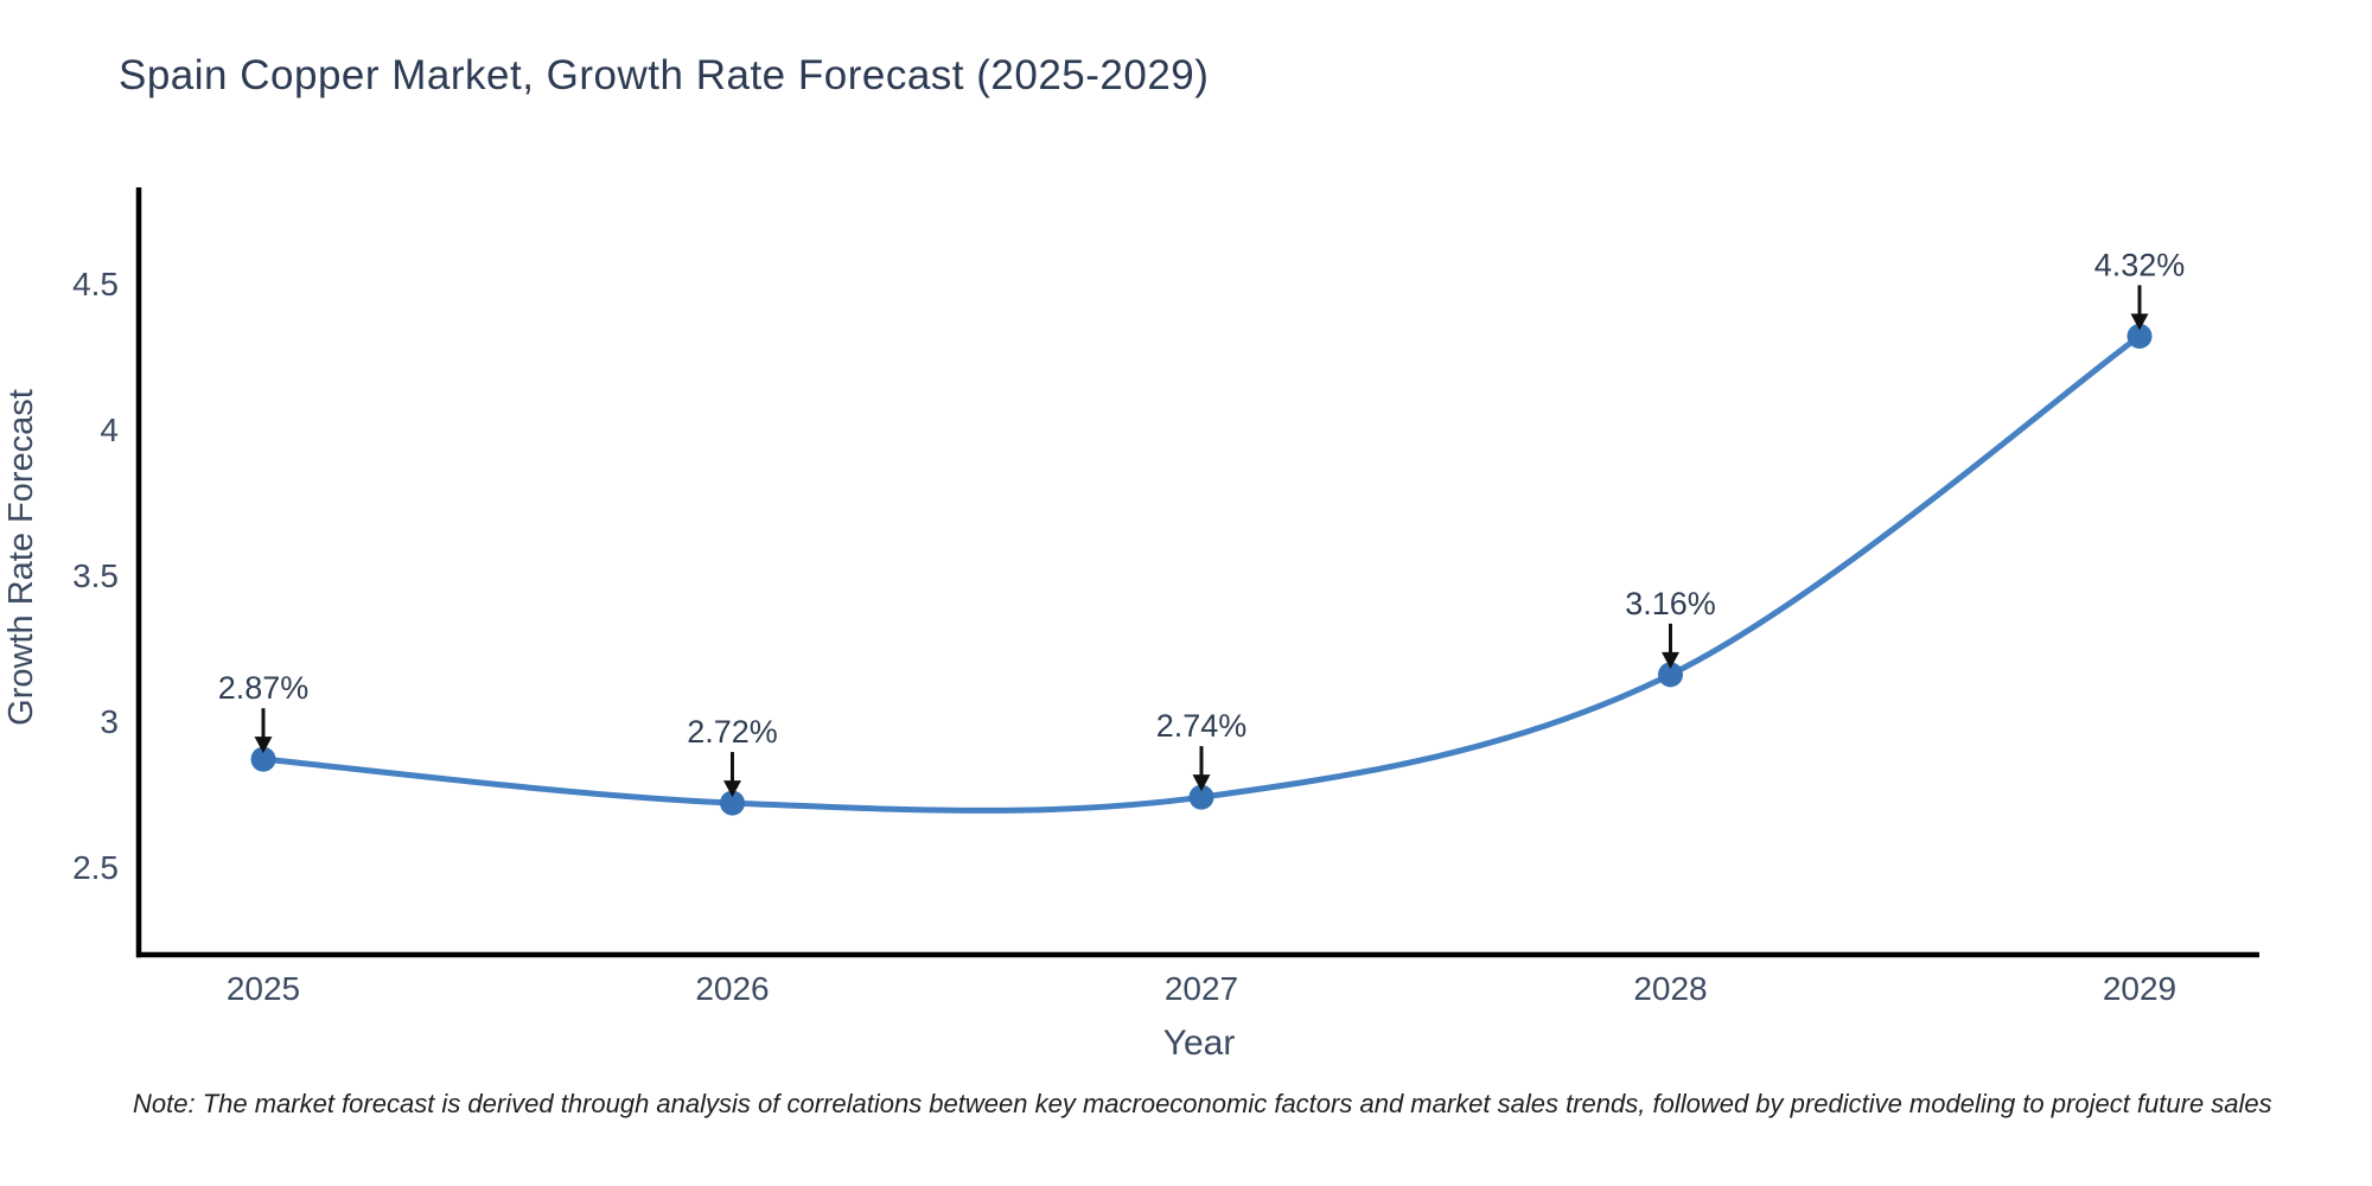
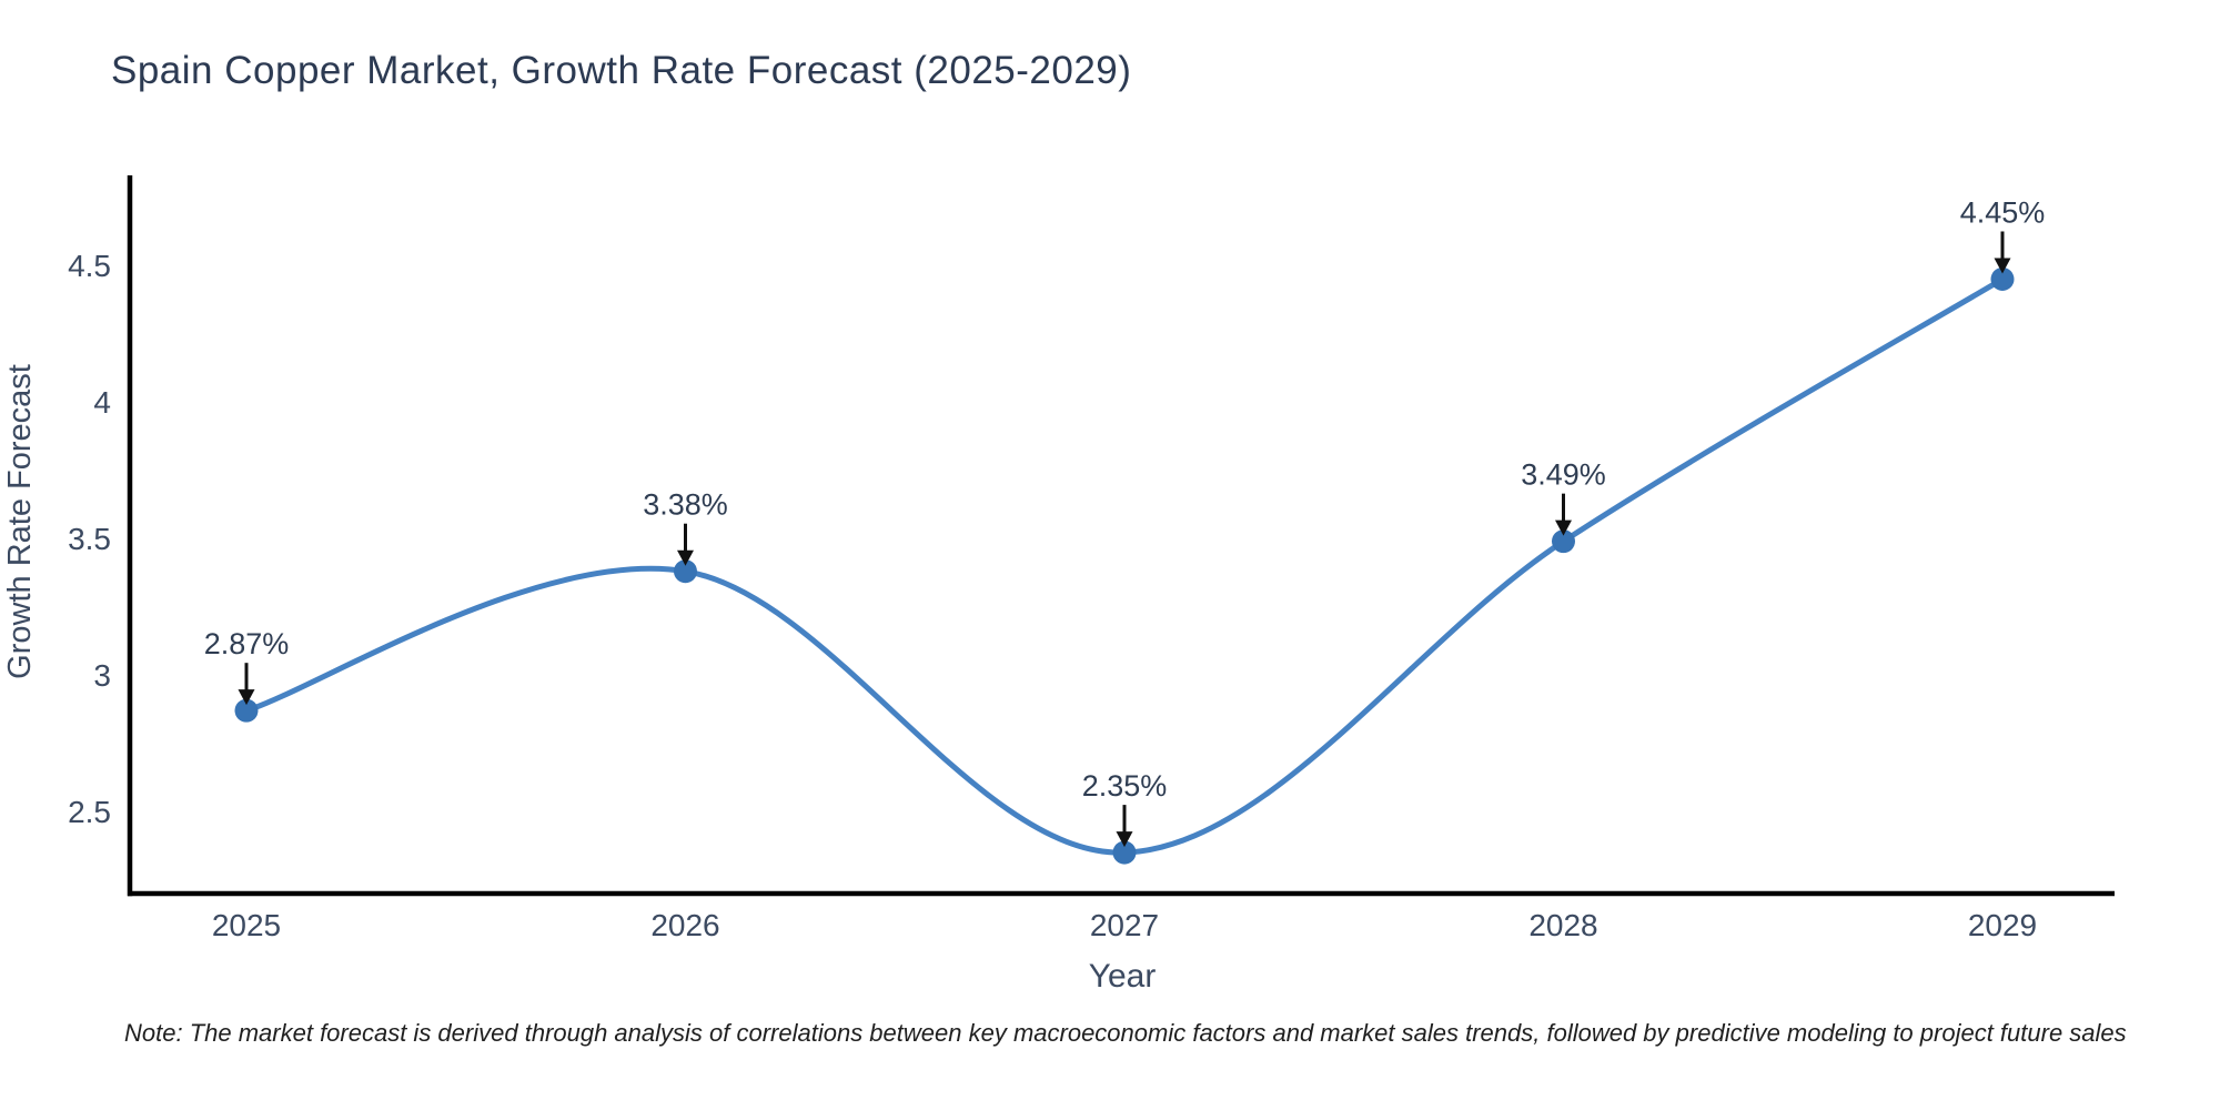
2026: 2.72% -> 3.38%
2027: 2.74% -> 2.35%
2028: 3.16% -> 3.49%
2029: 4.32% -> 4.45%
